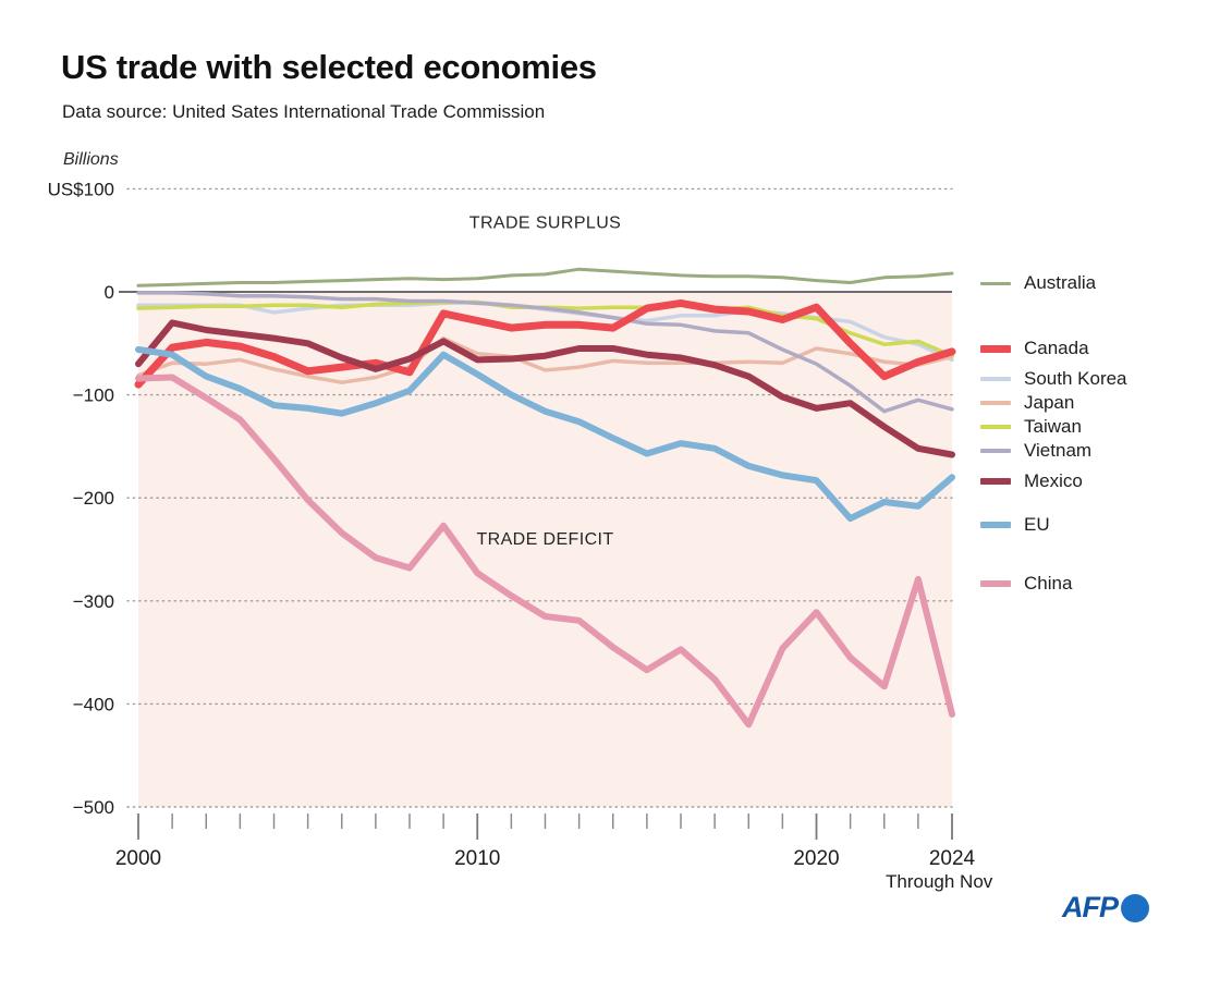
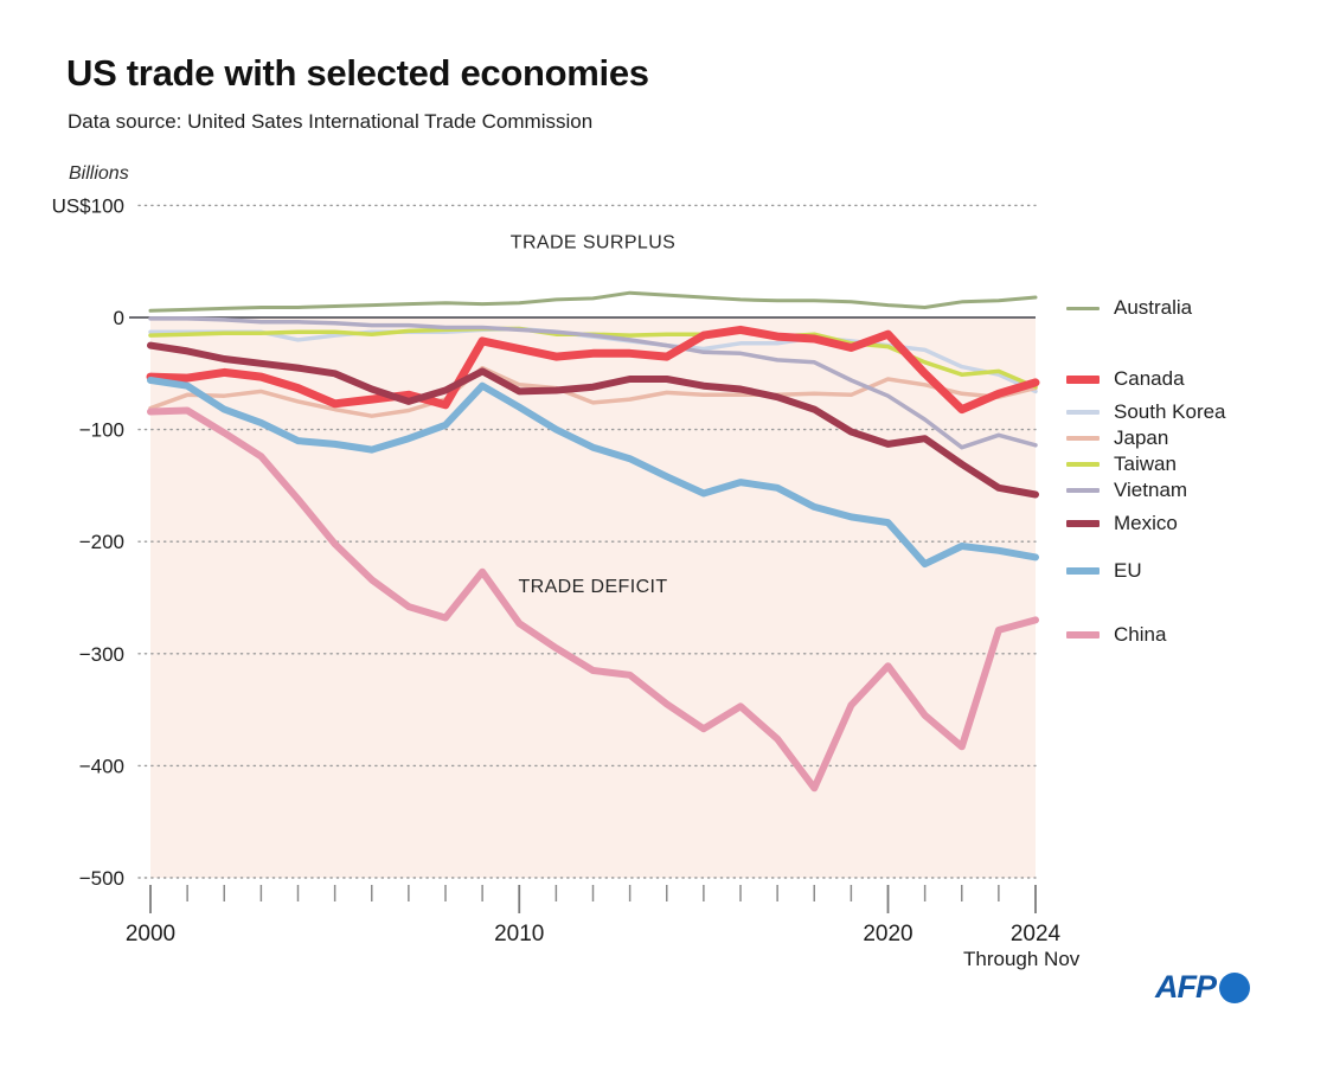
Canada/2000: -90 -> -50
Mexico/2000: -70 -> -20
EU/2024: -180 -> -210
China/2024: -410 -> -270
